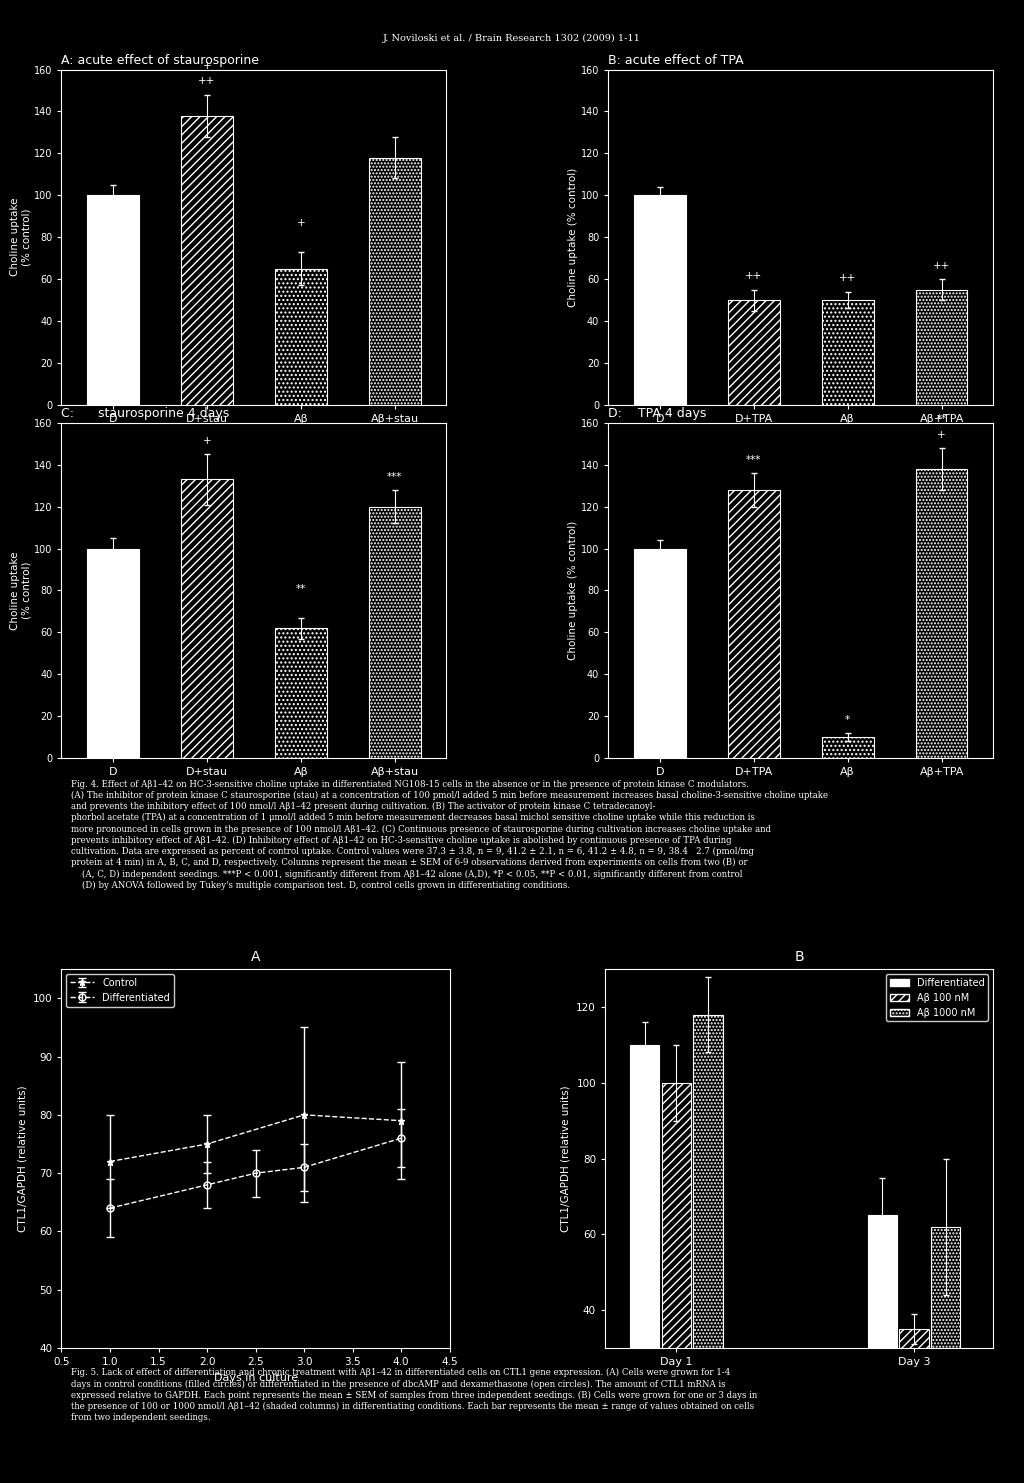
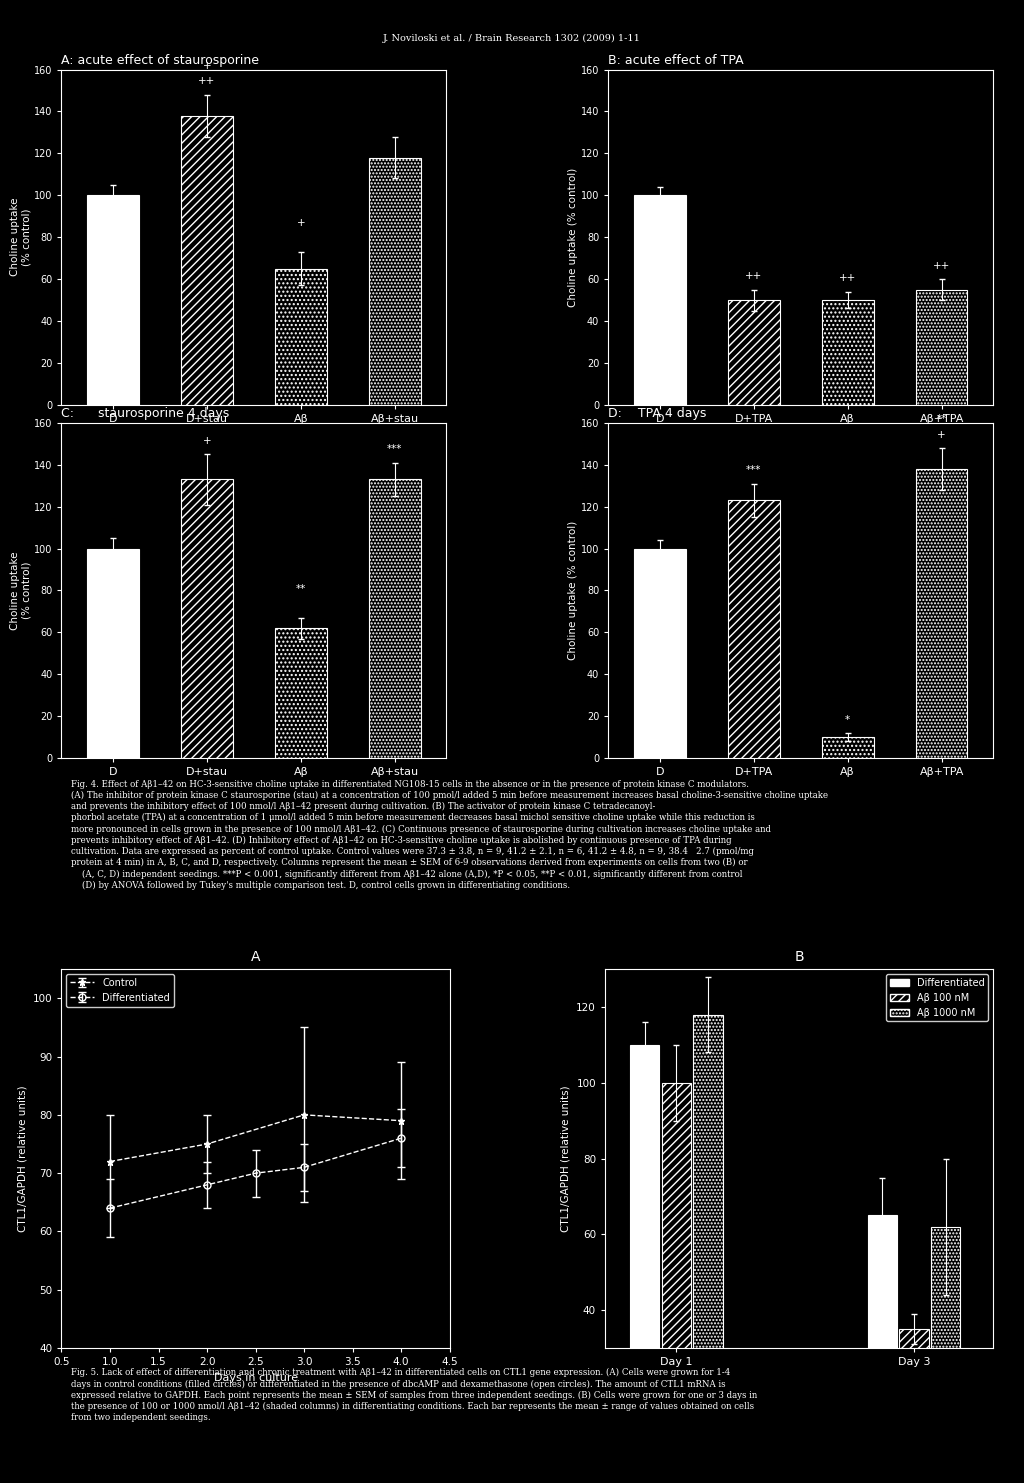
C: staurosporine 4 days/Aβ+stau: 120 -> 133
D: TPA 4 days/D+TPA: 128 -> 123
